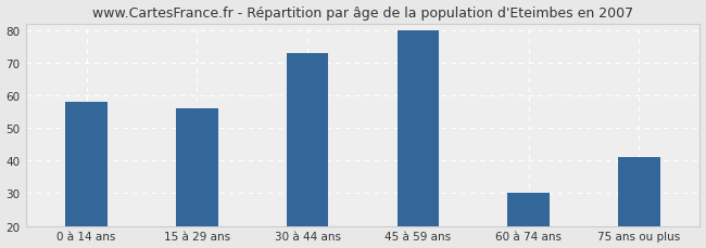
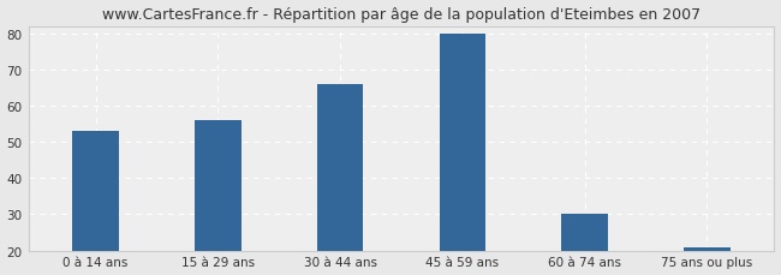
0 à 14 ans: 58 -> 53
30 à 44 ans: 73 -> 66
75 ans ou plus: 41 -> 21
